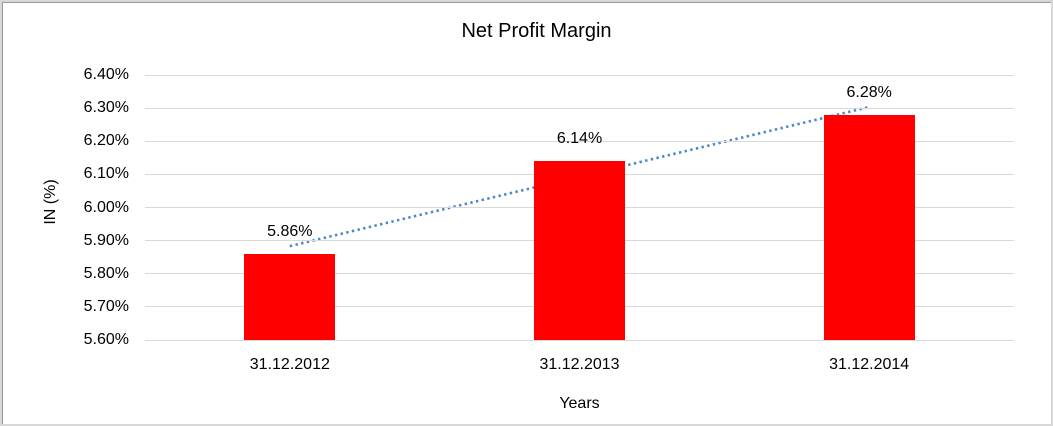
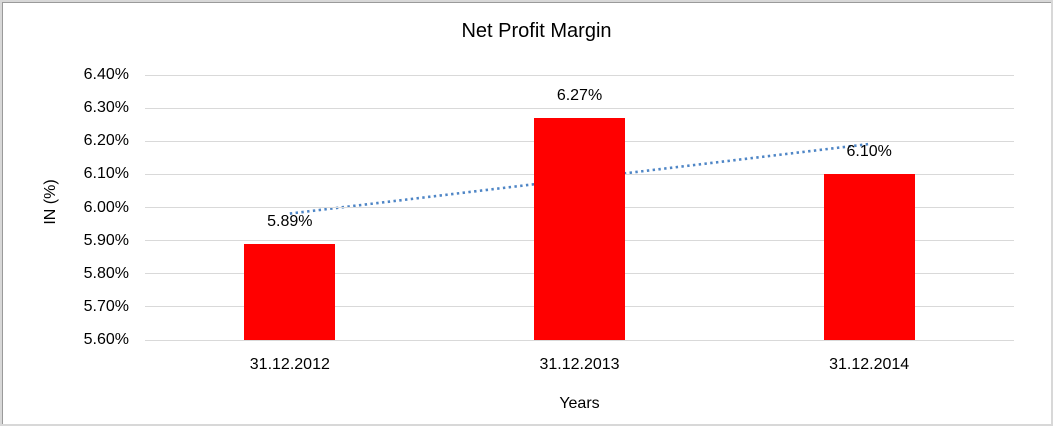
31.12.2012: 5.86% -> 5.89%
31.12.2013: 6.14% -> 6.27%
31.12.2014: 6.28% -> 6.10%
